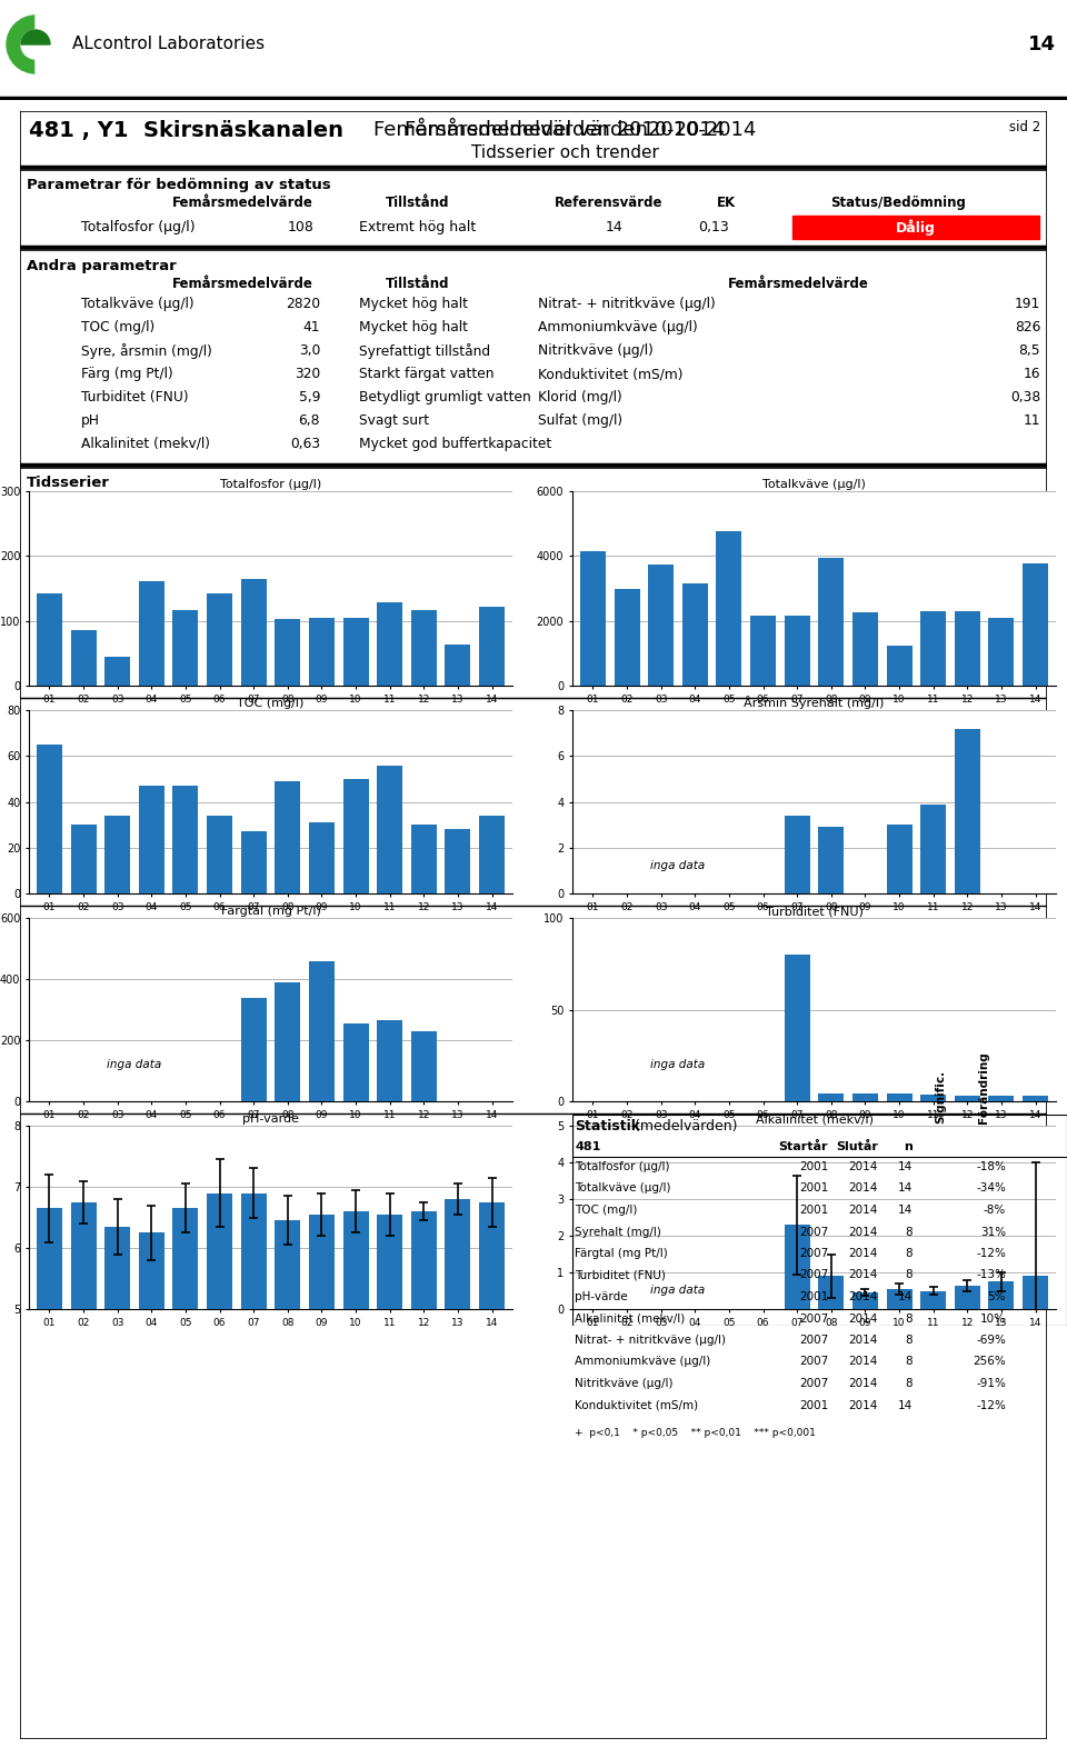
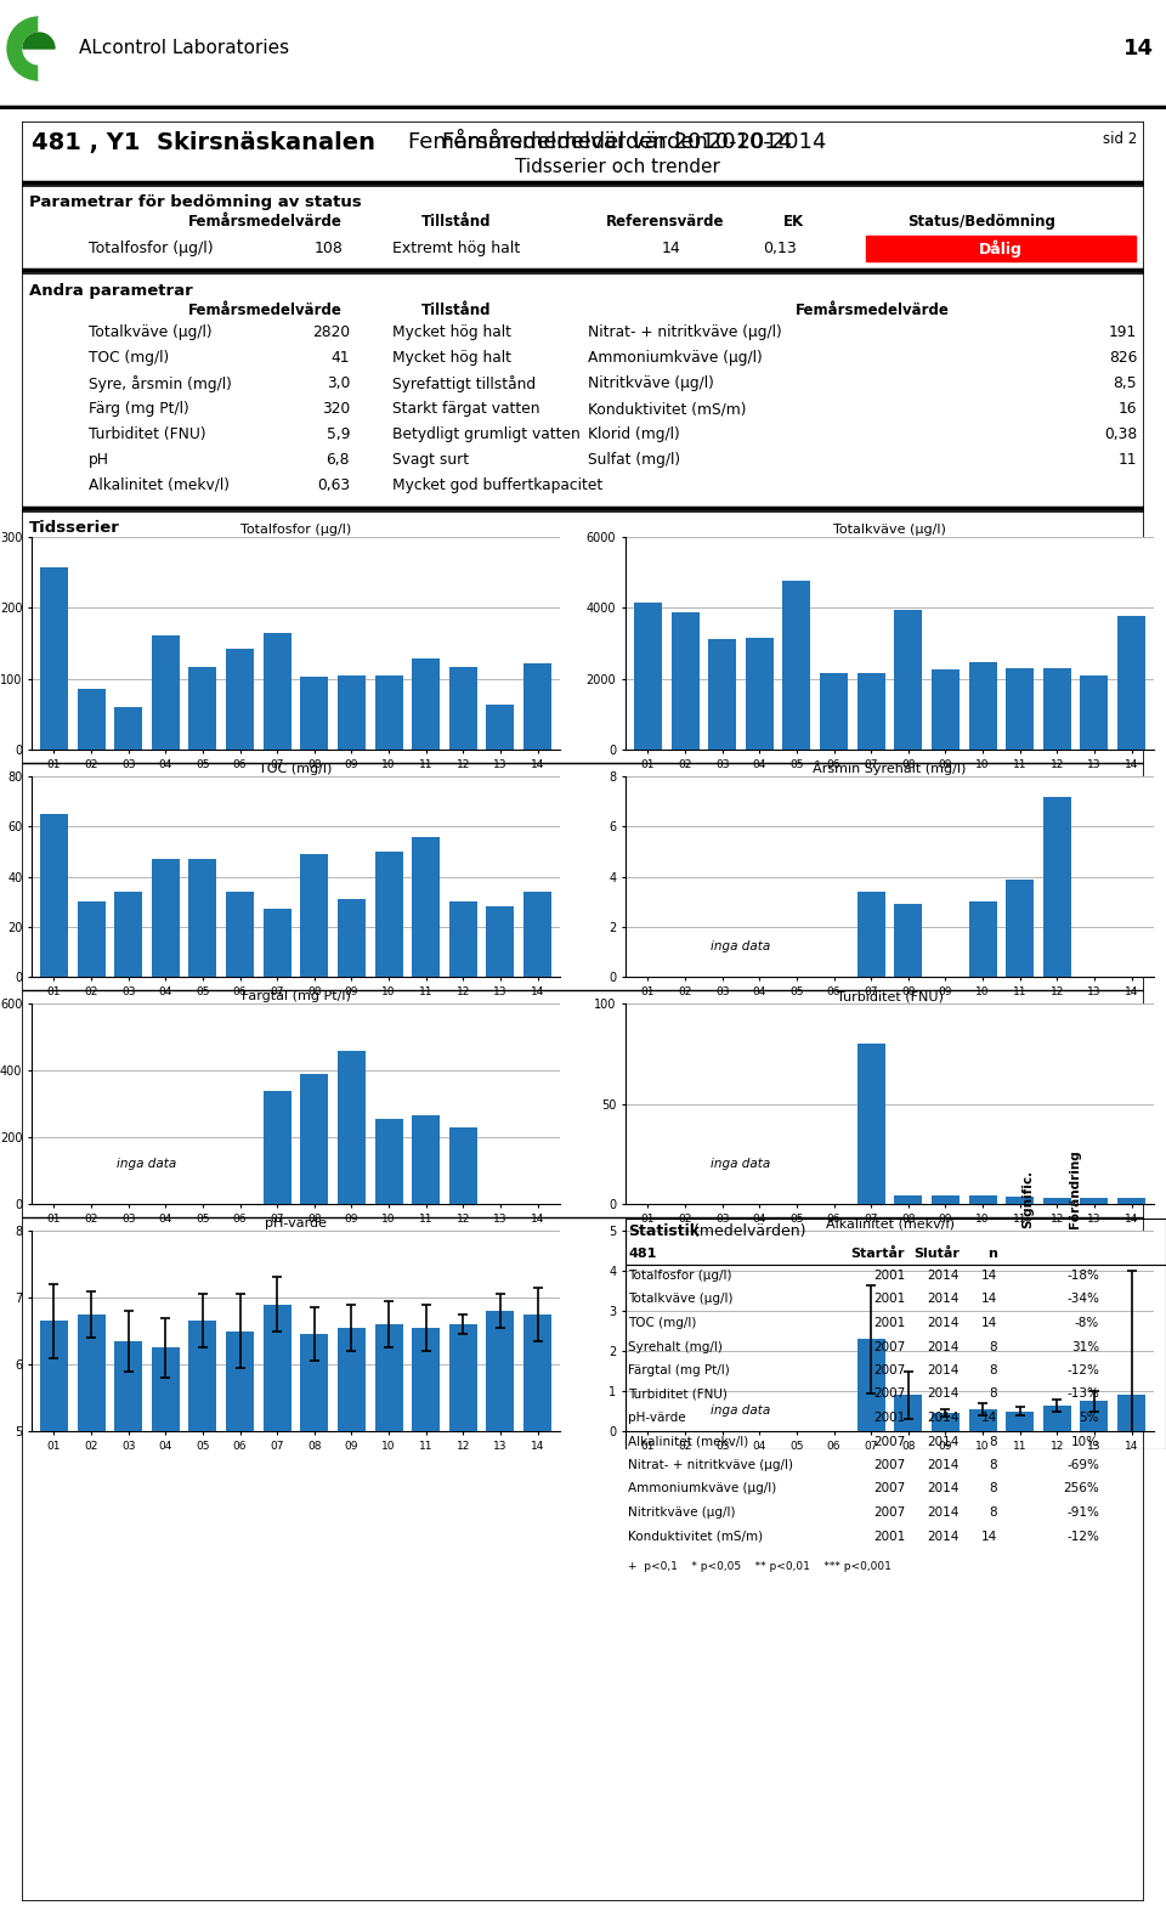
Totalfosfor (µg/l)/01: 142 -> 258
Totalfosfor (µg/l)/03: 44 -> 60
Totalkväve (µg/l)/02: 3000 -> 3880
Totalkväve (µg/l)/03: 3750 -> 3130
Totalkväve (µg/l)/10: 1250 -> 2460
pH-värde/06: 6.90 -> 6.50
